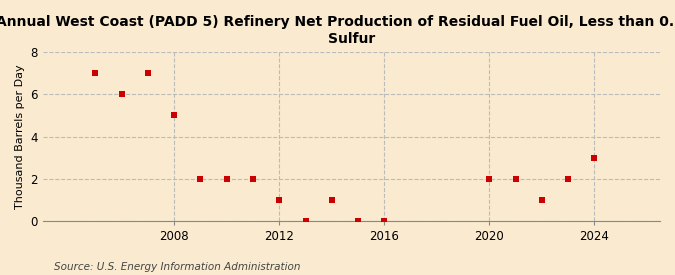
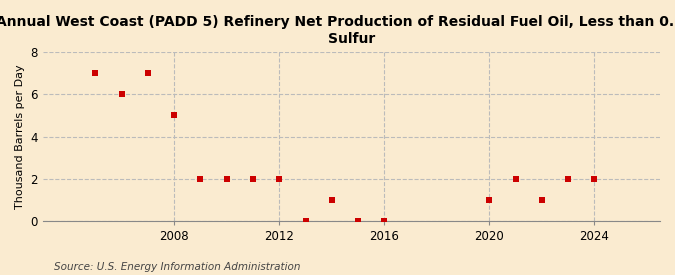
2012: 1 -> 2
2020: 2 -> 1
2024: 3 -> 2
